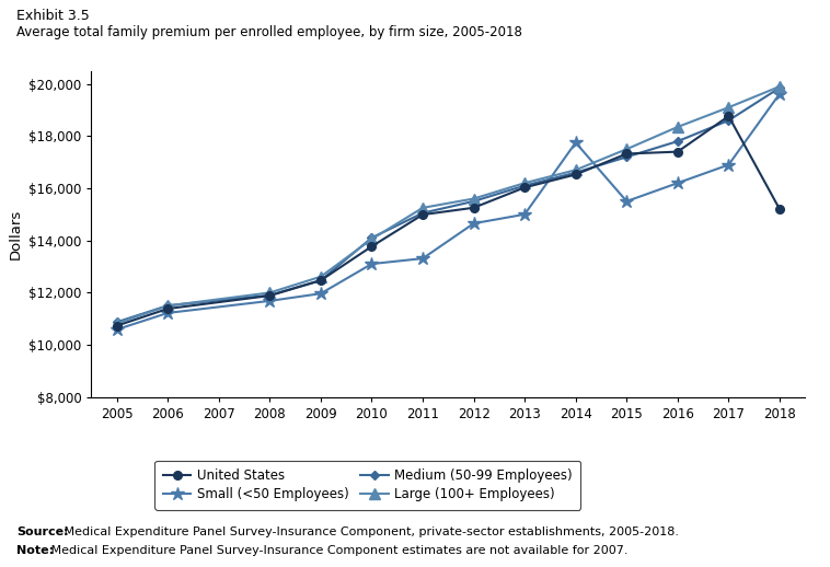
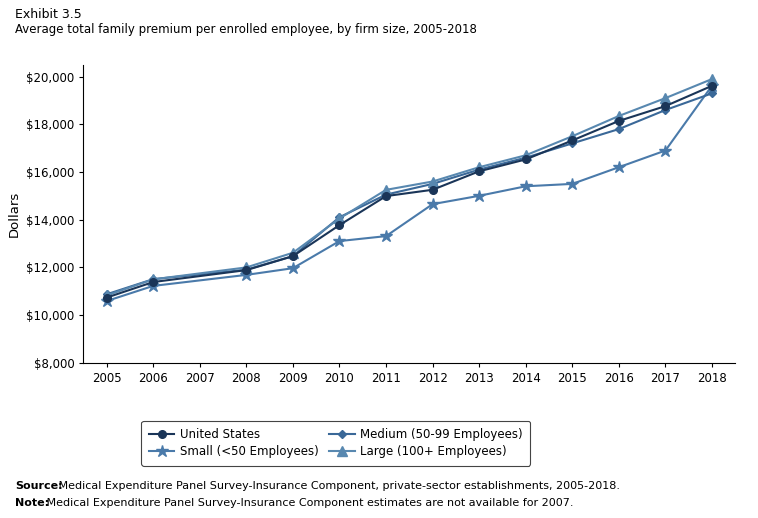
Small (<50 Employees)/2014: $17,750 -> $15,400
United States/2016: $17,400 -> $18,140
United States/2018: $15,200 -> $19,620
Medium (50-99 Employees)/2018: $19,850 -> $19,300
